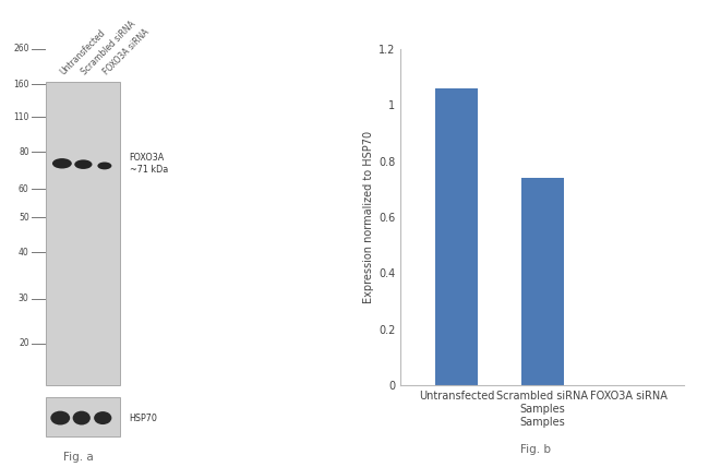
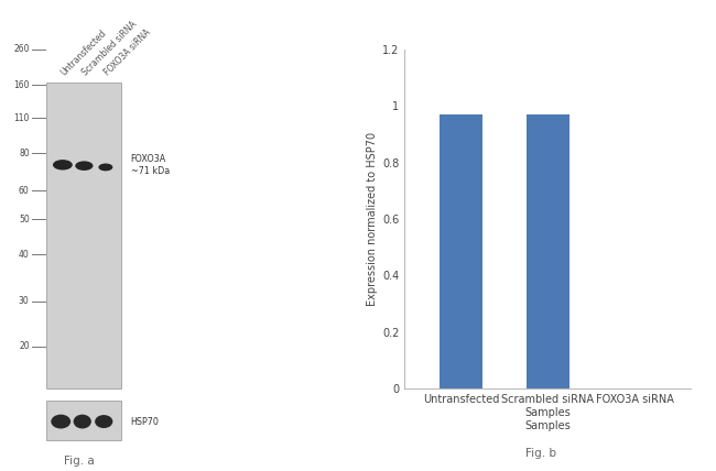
Untransfected: 1.06 -> 0.97
Scrambled siRNA Samples: 0.74 -> 0.97
